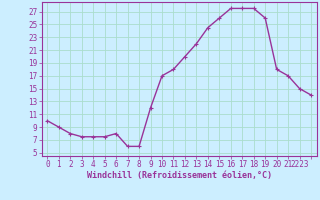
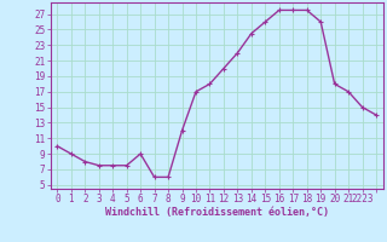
6: 8.0 -> 9.0
